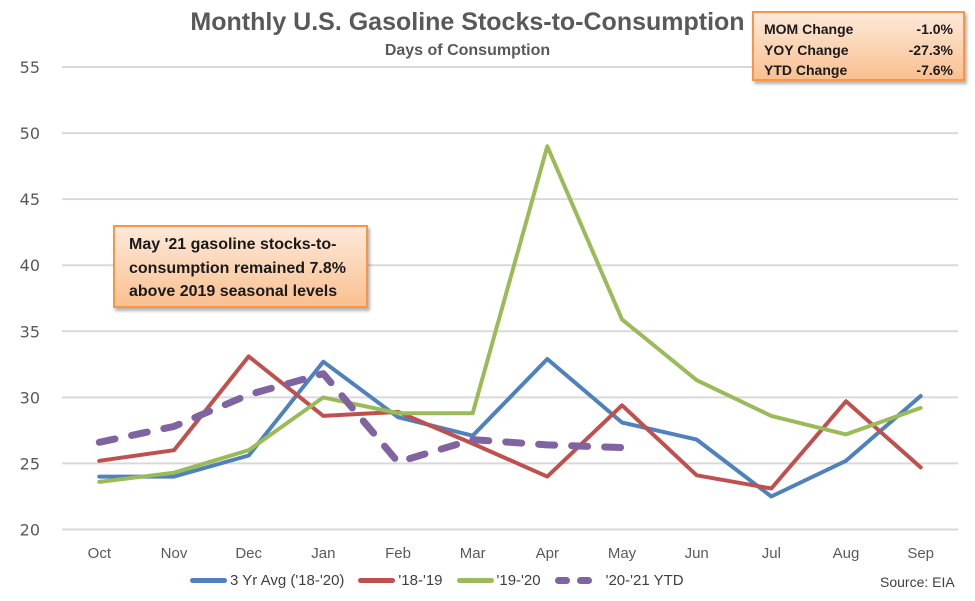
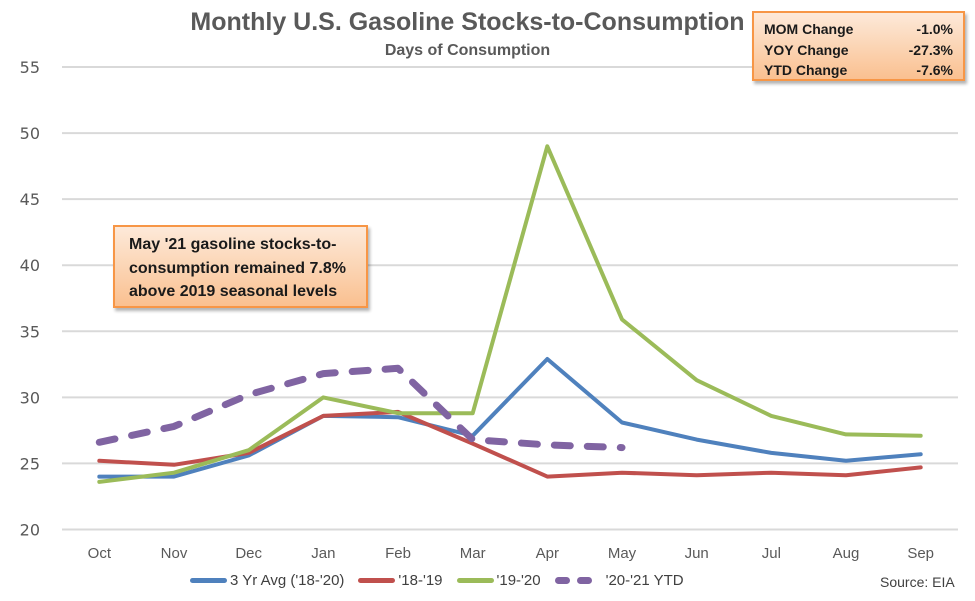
'18-'19/Nov: 26.0 -> 24.9
'18-'19/Dec: 33.1 -> 25.8
3 Yr Avg ('18-'20)/Jan: 32.7 -> 28.6
'20-'21 YTD/Feb: 25.1 -> 32.2
'18-'19/May: 29.4 -> 24.3
3 Yr Avg ('18-'20)/Jul: 22.5 -> 25.8
'18-'19/Jul: 23.1 -> 24.3
'18-'19/Aug: 29.7 -> 24.1
3 Yr Avg ('18-'20)/Sep: 30.1 -> 25.7
'19-'20/Sep: 29.2 -> 27.1
